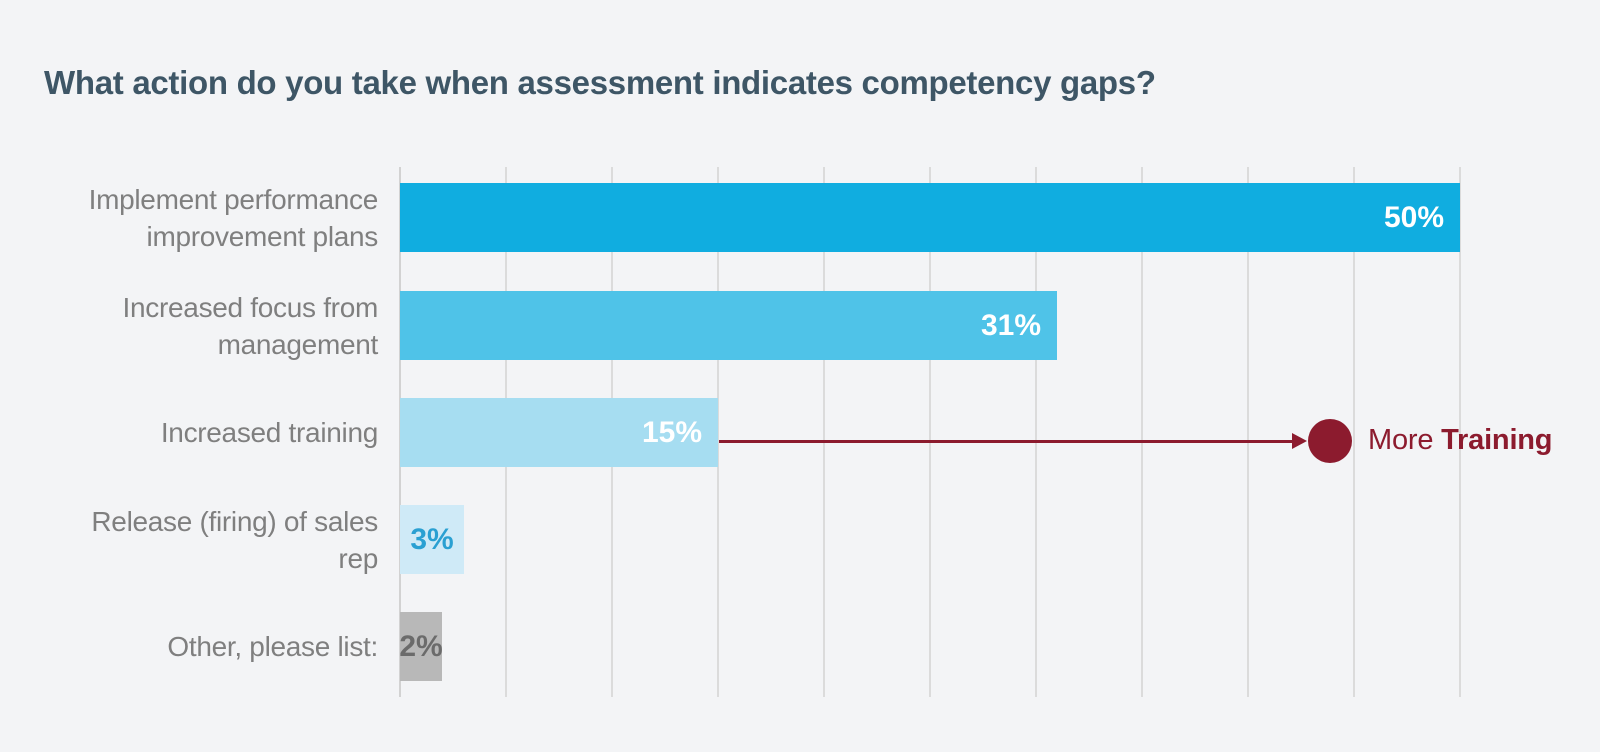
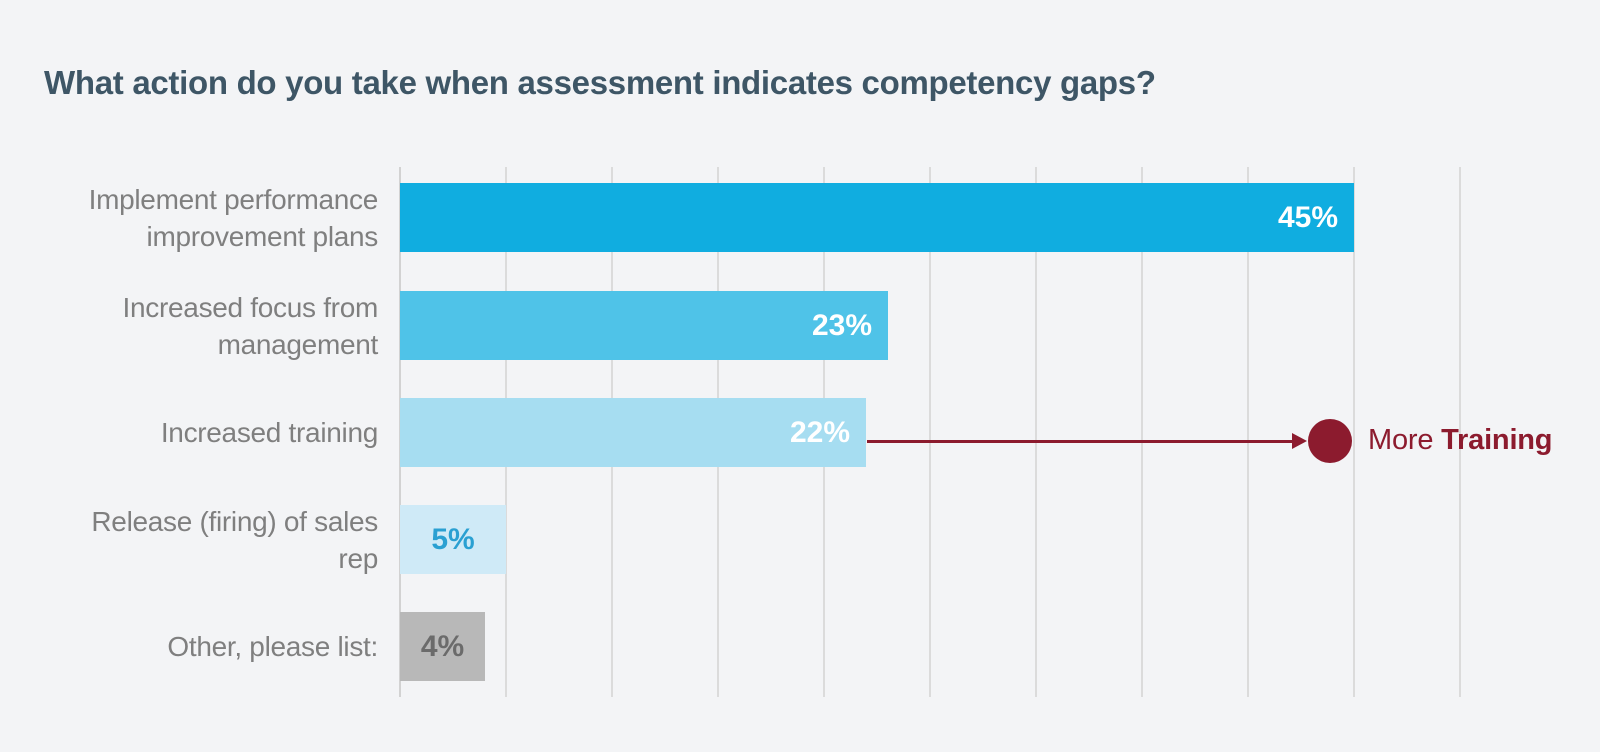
Implement performance improvement plans: 50% -> 45%
Increased focus from management: 31% -> 23%
Increased training: 15% -> 22%
Release (firing) of sales rep: 3% -> 5%
Other, please list:: 2% -> 4%
